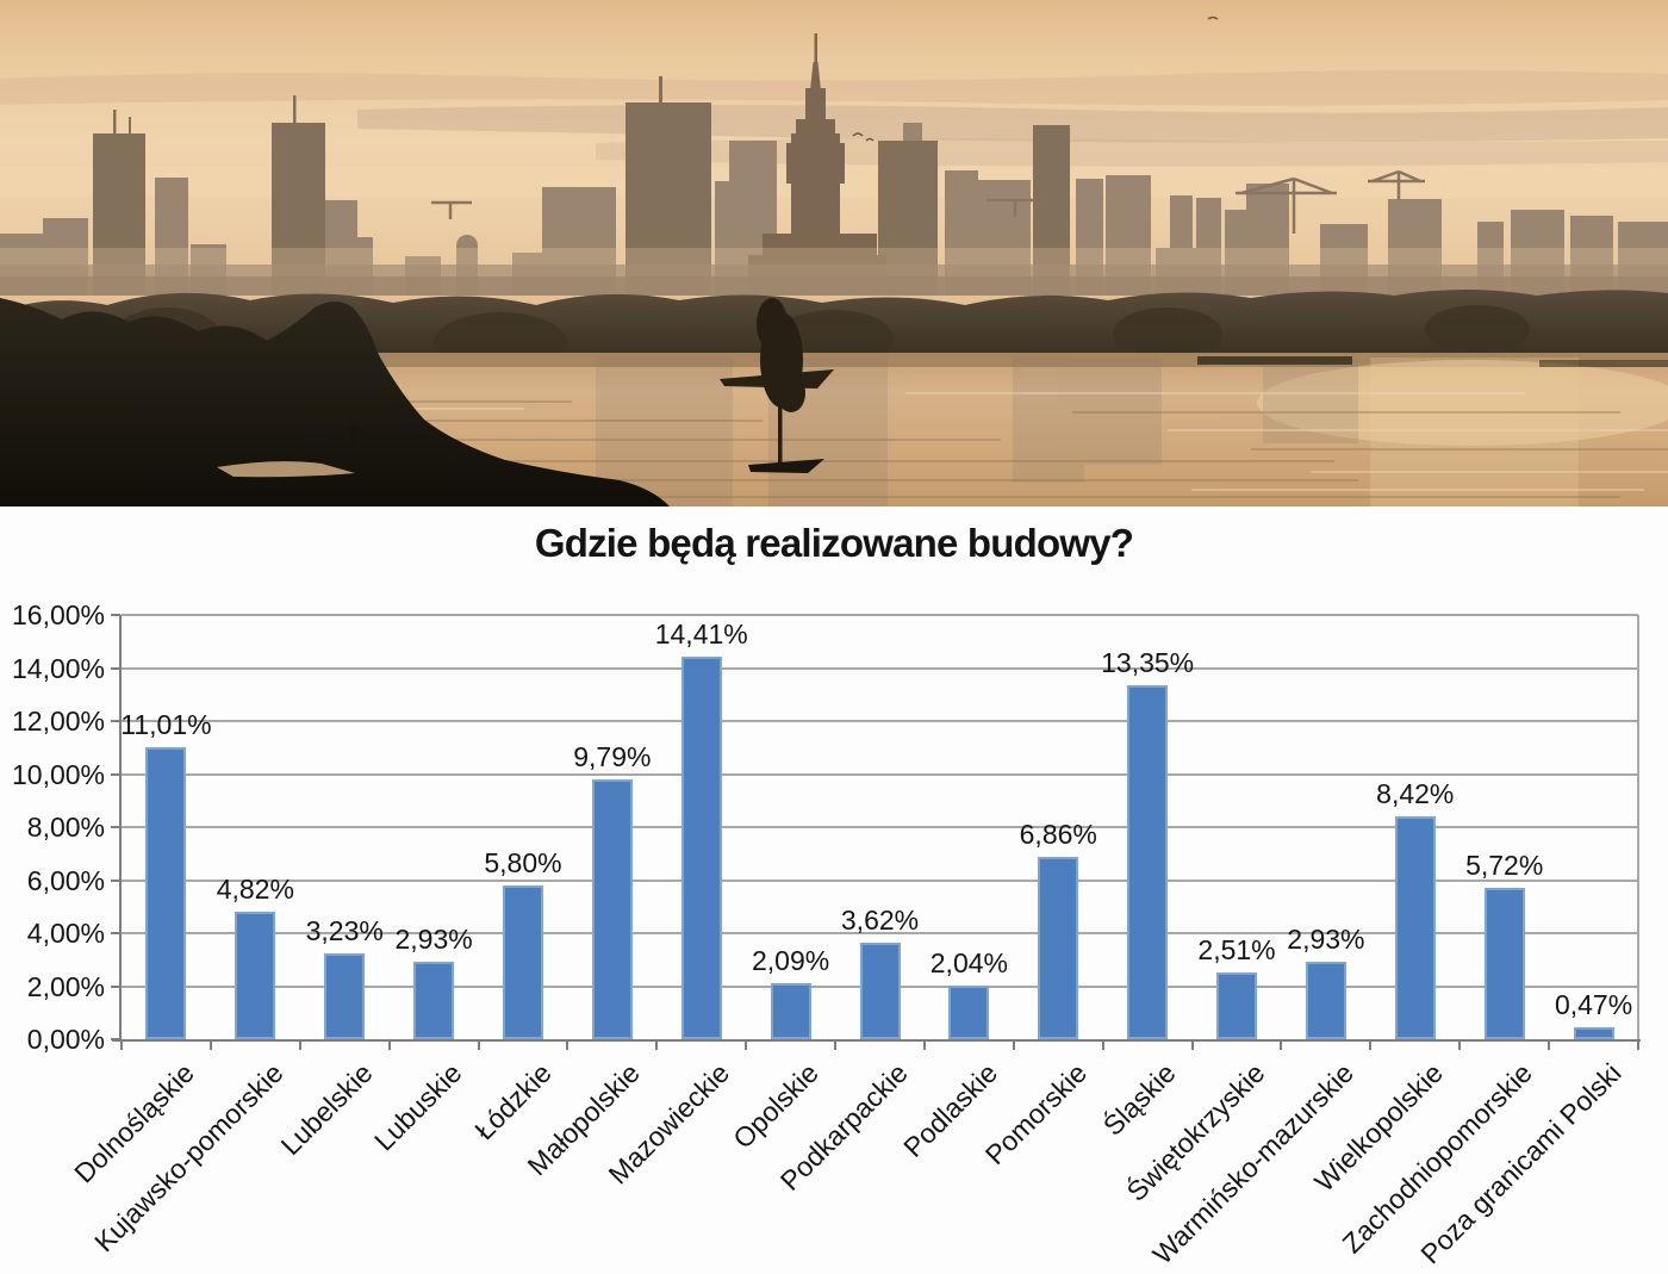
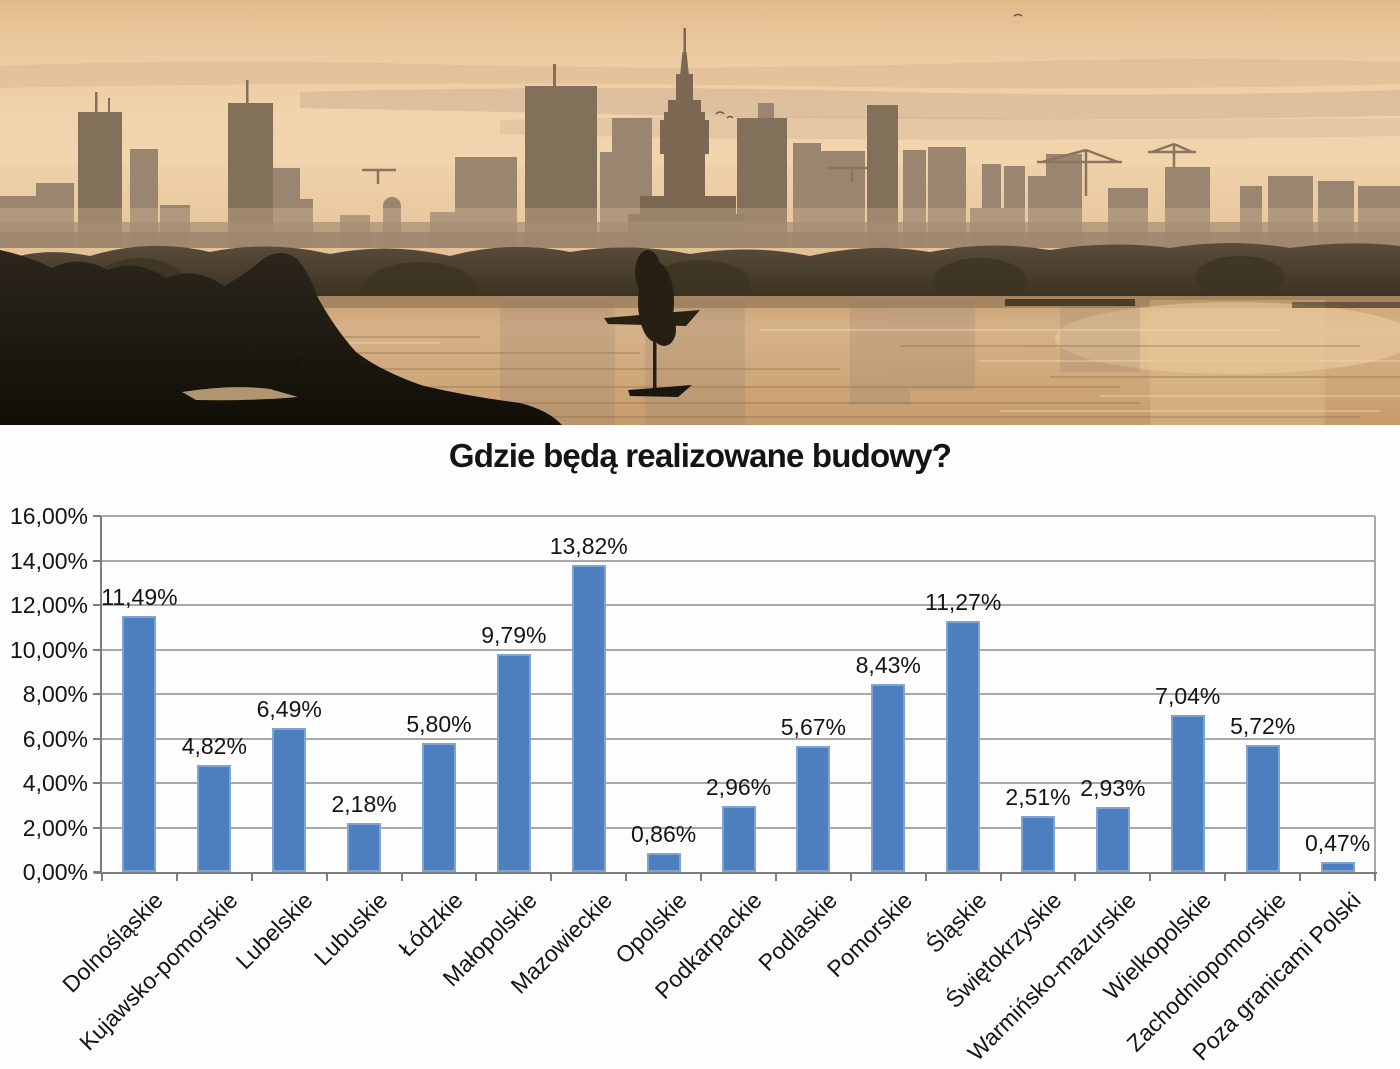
Dolnośląskie: 11,01% -> 11,49%
Lubelskie: 3,23% -> 6,49%
Lubuskie: 2,93% -> 2,18%
Mazowieckie: 14,41% -> 13,82%
Opolskie: 2,09% -> 0,86%
Podkarpackie: 3,62% -> 2,96%
Podlaskie: 2,04% -> 5,67%
Pomorskie: 6,86% -> 8,43%
Śląskie: 13,35% -> 11,27%
Wielkopolskie: 8,42% -> 7,04%
